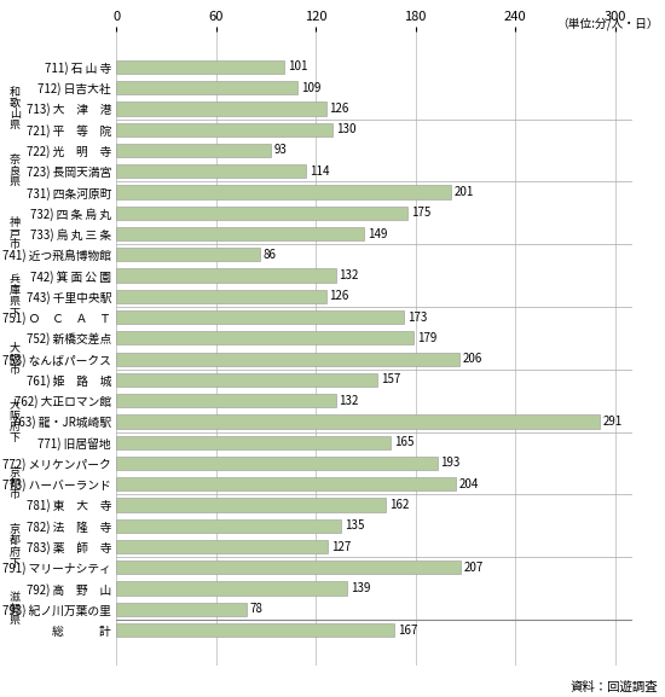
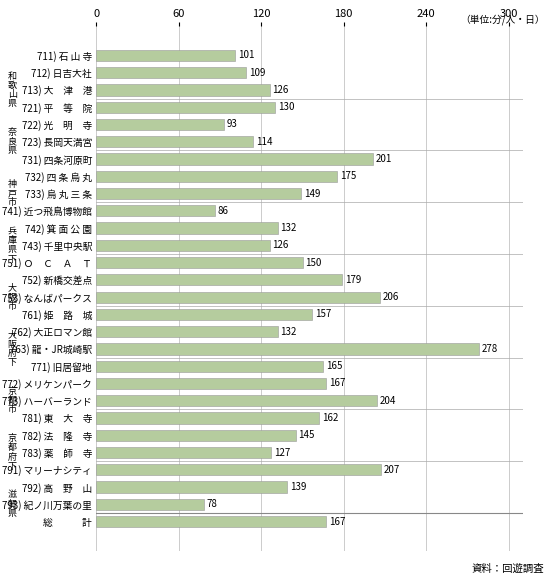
751) Ｏ Ｃ Ａ Ｔ: 173 -> 150
763) 龍・JR城崎駅: 291 -> 278
772) メリケンパーク: 193 -> 167
782) 法 隆 寺: 135 -> 145
